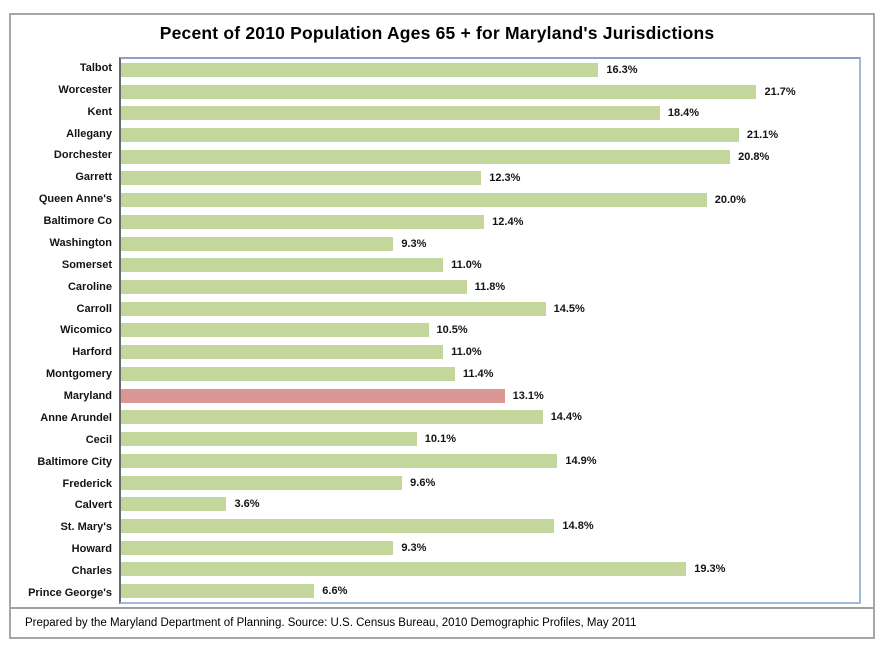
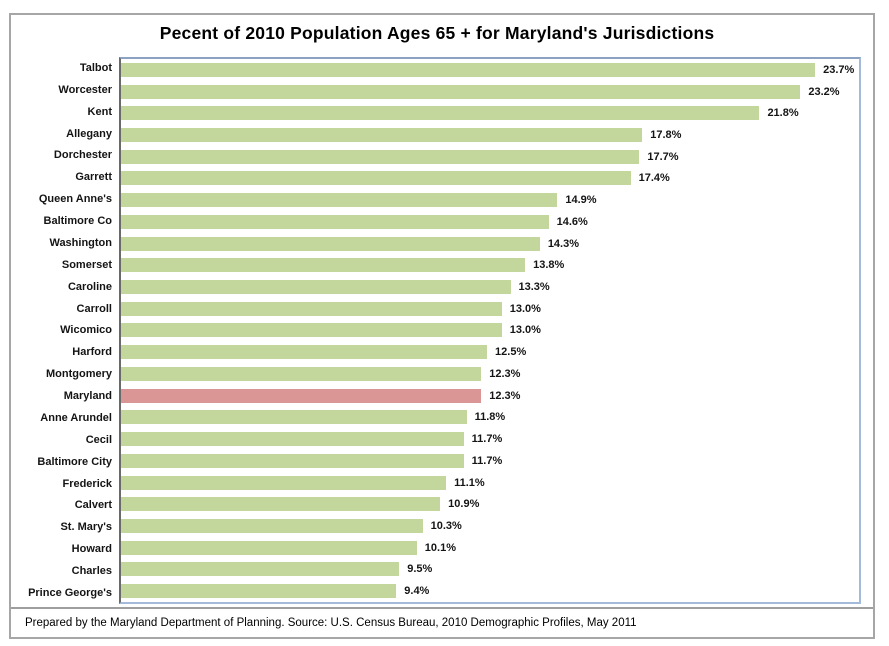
Talbot: 16.3% -> 23.7%
Worcester: 21.7% -> 23.2%
Kent: 18.4% -> 21.8%
Allegany: 21.1% -> 17.8%
Dorchester: 20.8% -> 17.7%
Garrett: 12.3% -> 17.4%
Queen Anne's: 20.0% -> 14.9%
Baltimore Co: 12.4% -> 14.6%
Washington: 9.3% -> 14.3%
Somerset: 11.0% -> 13.8%
Caroline: 11.8% -> 13.3%
Carroll: 14.5% -> 13.0%
Wicomico: 10.5% -> 13.0%
Harford: 11.0% -> 12.5%
Montgomery: 11.4% -> 12.3%
Maryland: 13.1% -> 12.3%
Anne Arundel: 14.4% -> 11.8%
Cecil: 10.1% -> 11.7%
Baltimore City: 14.9% -> 11.7%
Frederick: 9.6% -> 11.1%
Calvert: 3.6% -> 10.9%
St. Mary's: 14.8% -> 10.3%
Howard: 9.3% -> 10.1%
Charles: 19.3% -> 9.5%
Prince George's: 6.6% -> 9.4%
